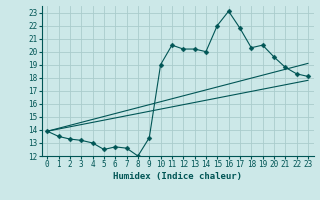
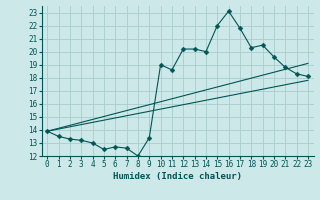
11: 20.5 -> 18.6
